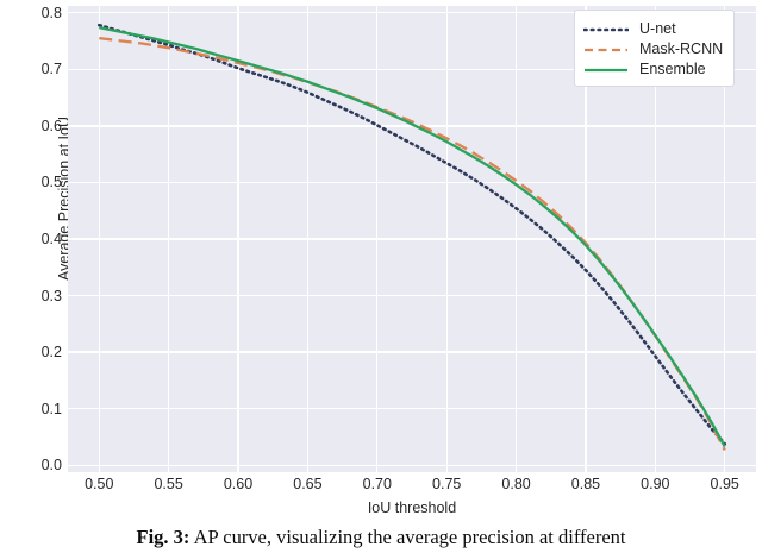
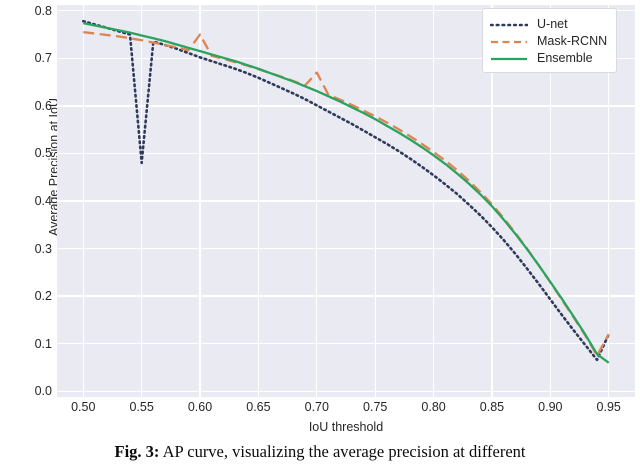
U-net/0.55: 0.74 -> 0.48
Mask-RCNN/0.6: 0.71 -> 0.75
Mask-RCNN/0.7: 0.63 -> 0.67
U-net/0.95: 0.04 -> 0.12
Mask-RCNN/0.95: 0.03 -> 0.12
Ensemble/0.95: 0.03 -> 0.06
